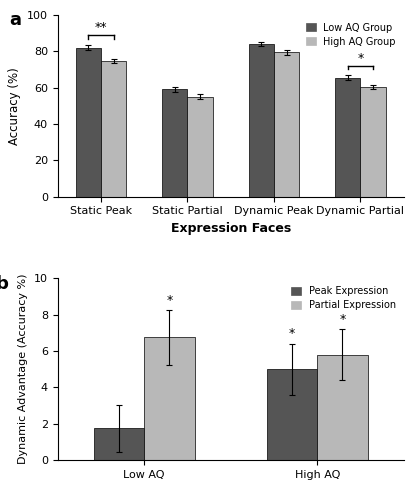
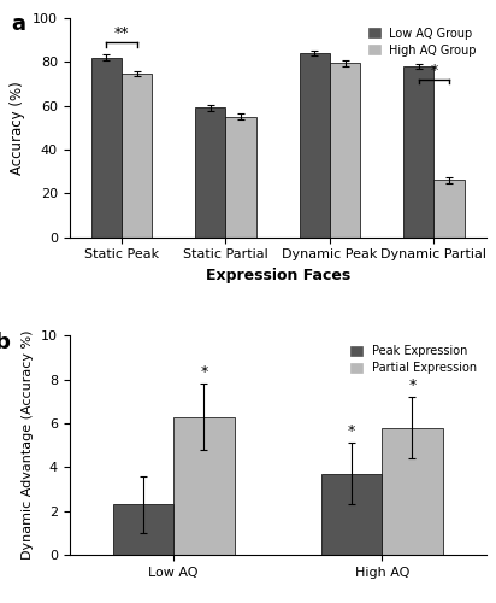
Low AQ Group/Dynamic Partial: 66 -> 78
High AQ Group/Dynamic Partial: 60 -> 26
Peak Expression/Low AQ: 1.8 -> 2.3
Partial Expression/Low AQ: 6.8 -> 6.3
Peak Expression/High AQ: 5.0 -> 3.7
